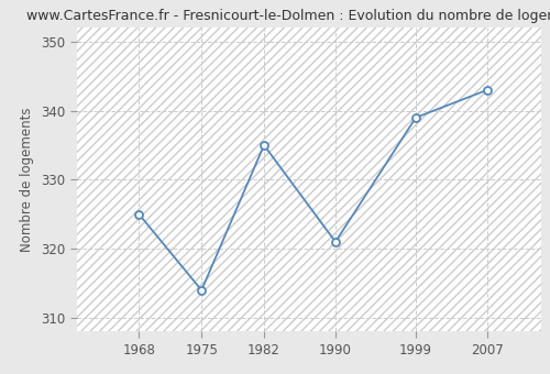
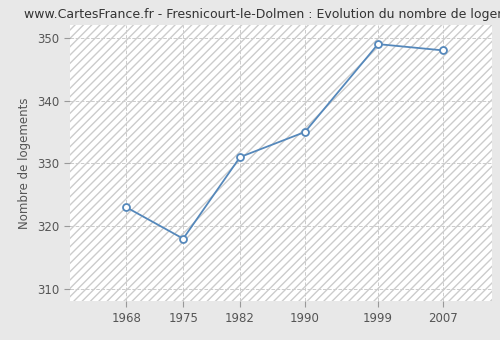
1968: 325 -> 323
1975: 314 -> 318
1982: 335 -> 331
1990: 321 -> 335
1999: 339 -> 349
2007: 343 -> 348
